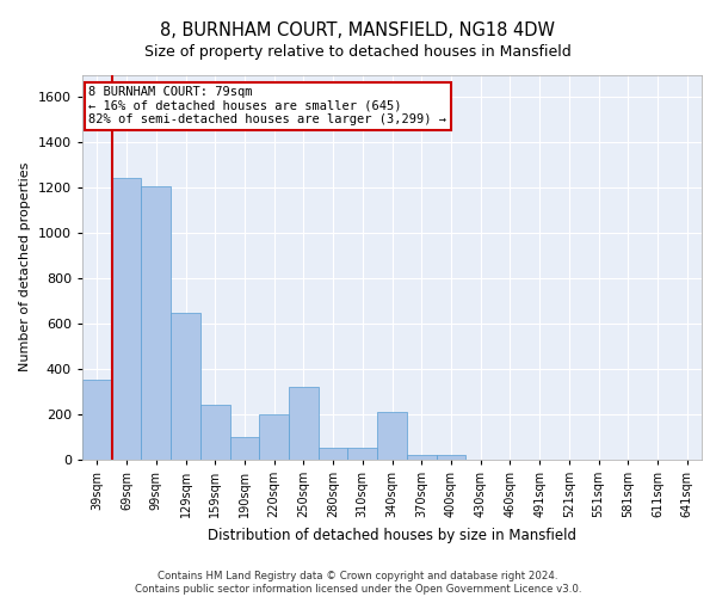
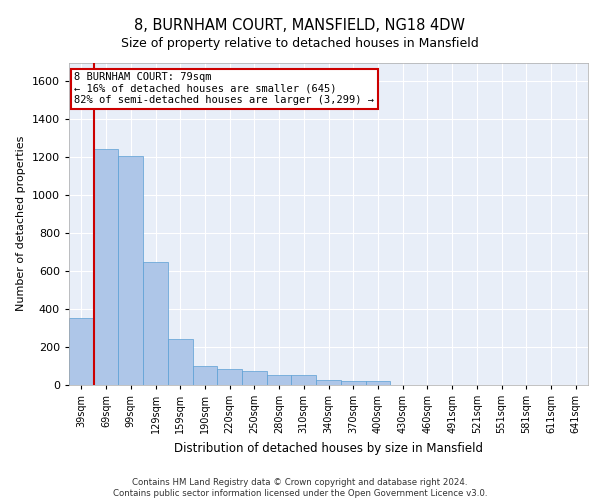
220sqm: 200 -> 80
250sqm: 320 -> 80
340sqm: 210 -> 30
